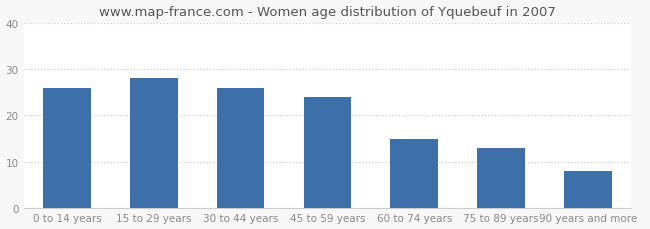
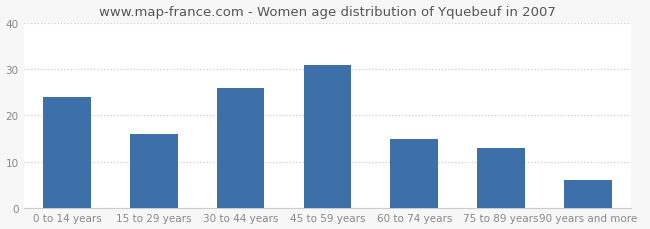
0 to 14 years: 26 -> 24
15 to 29 years: 28 -> 16
45 to 59 years: 24 -> 31
90 years and more: 8 -> 6
